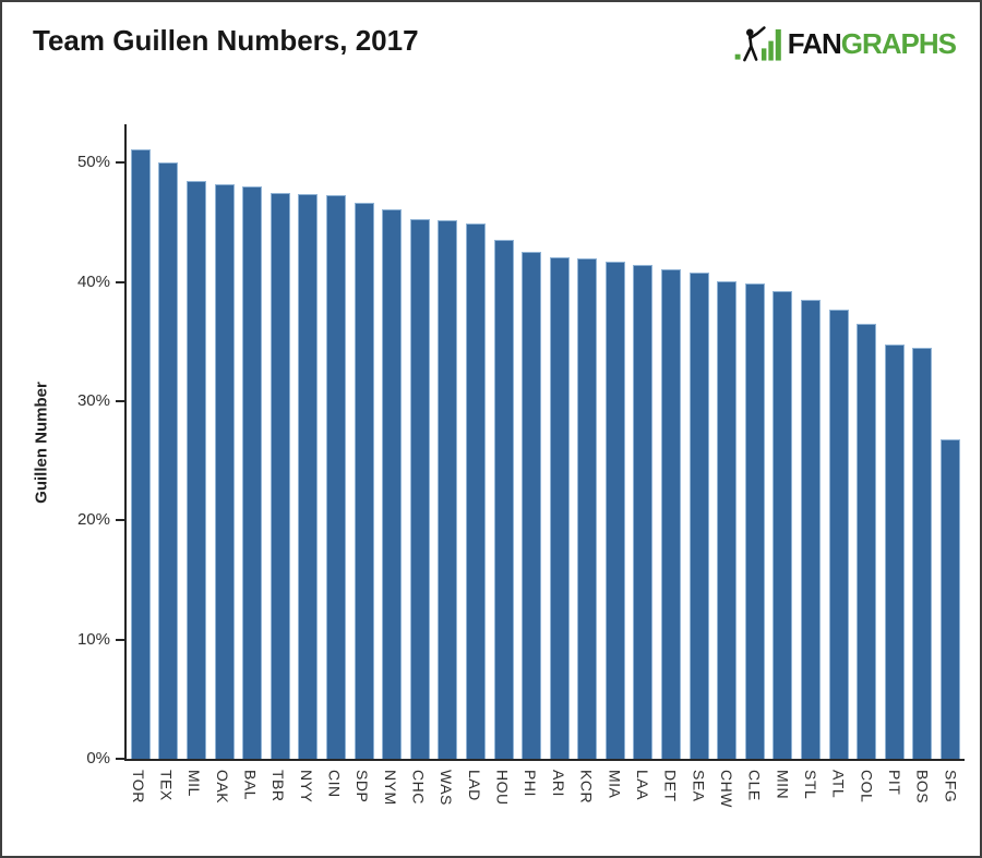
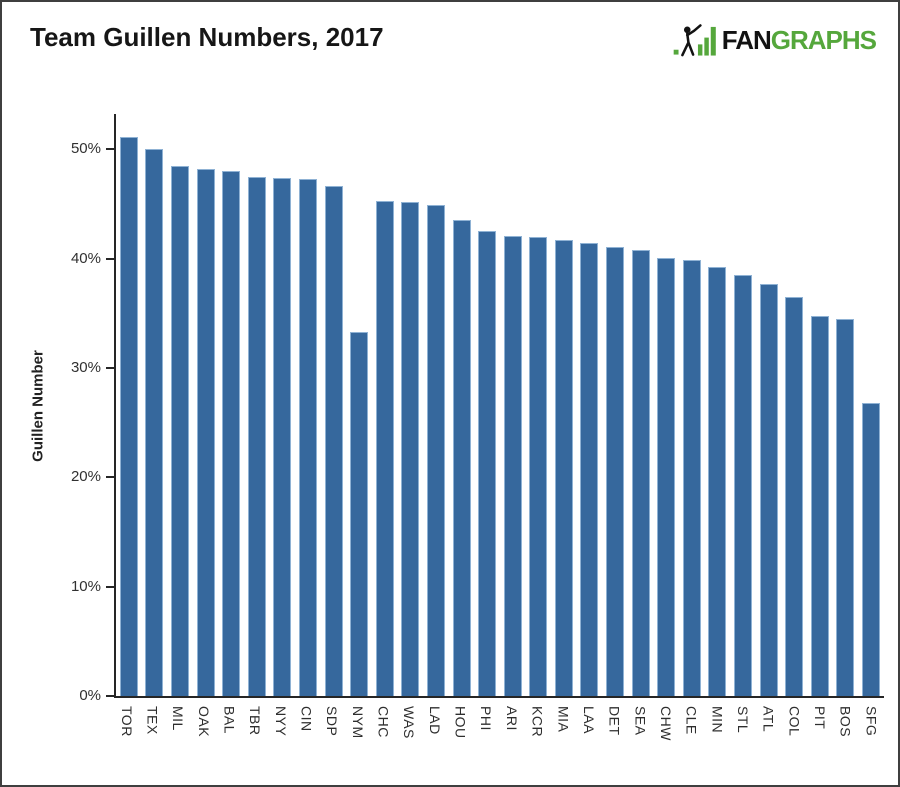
NYM: 46.0% -> 33.2%
